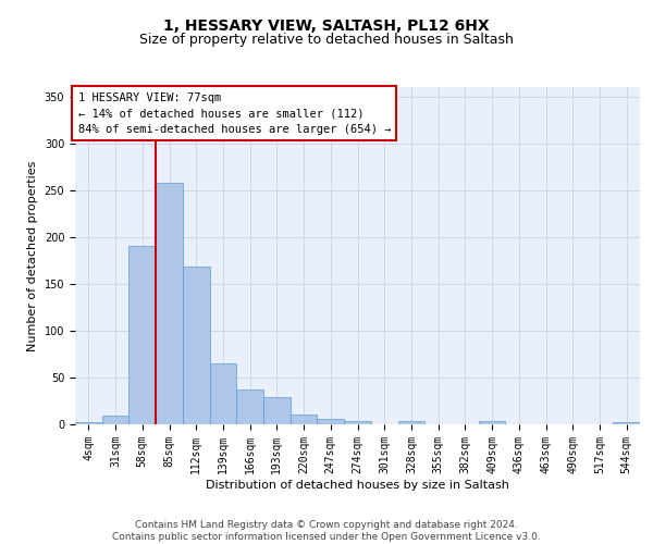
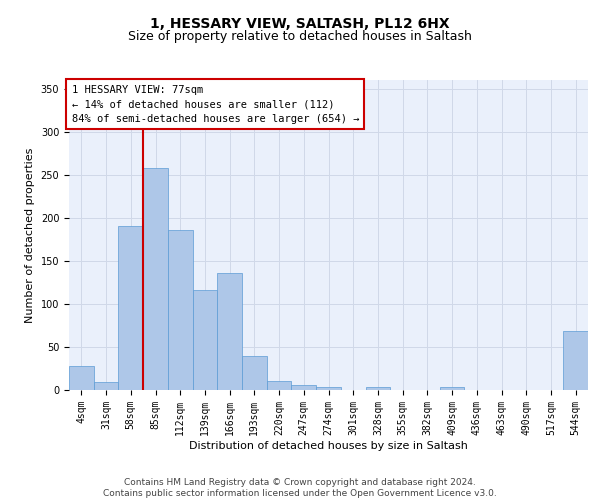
4sqm: 2 -> 28
112sqm: 168 -> 186
139sqm: 65 -> 116
166sqm: 37 -> 136
193sqm: 29 -> 40
544sqm: 2 -> 68
